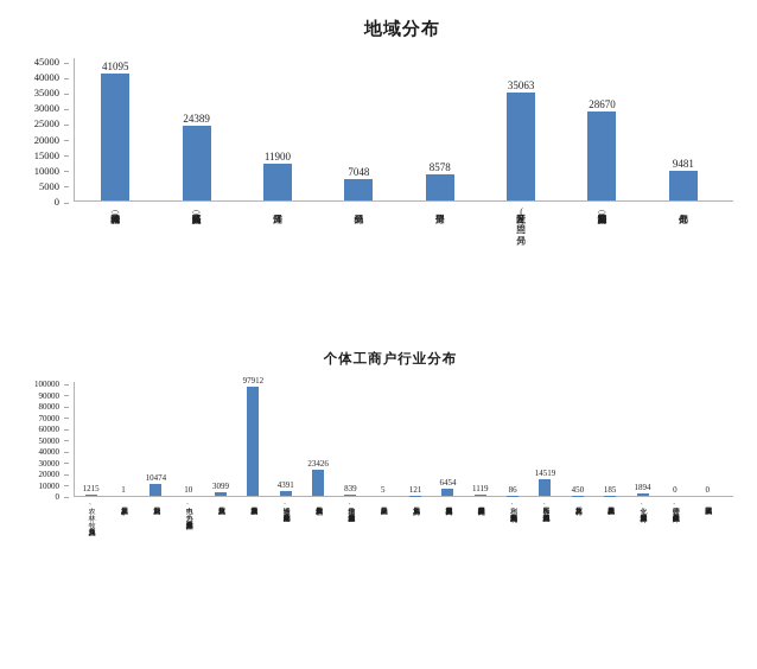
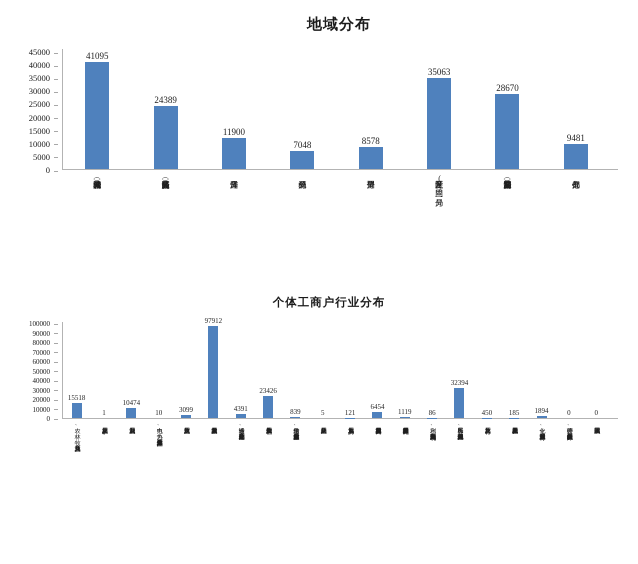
个体工商户行业分布/农、林、牧、渔业及其从属: 1215 -> 15518
个体工商户行业分布/居民服务、修理和其他服务业及其从属: 14519 -> 32394
